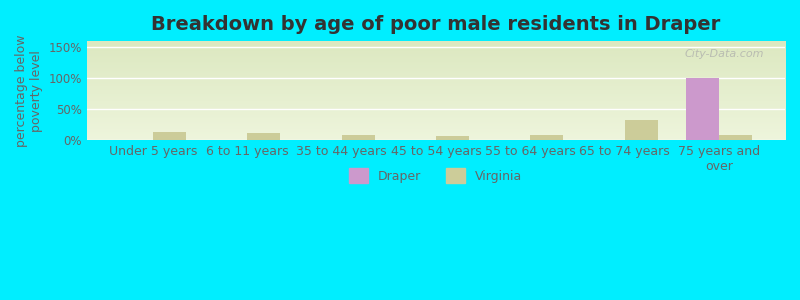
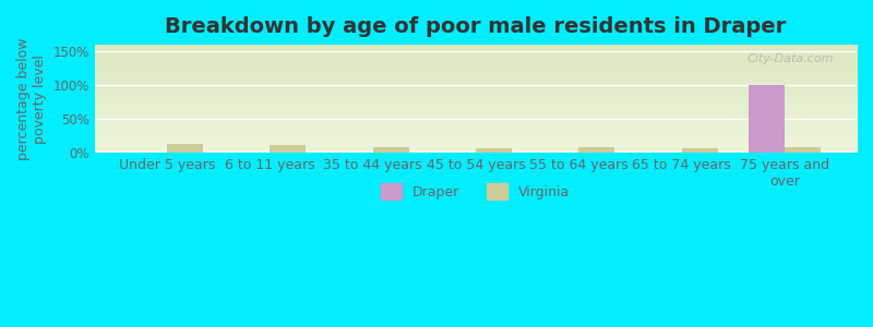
Virginia/65 to 74 years: 32% -> 7%
